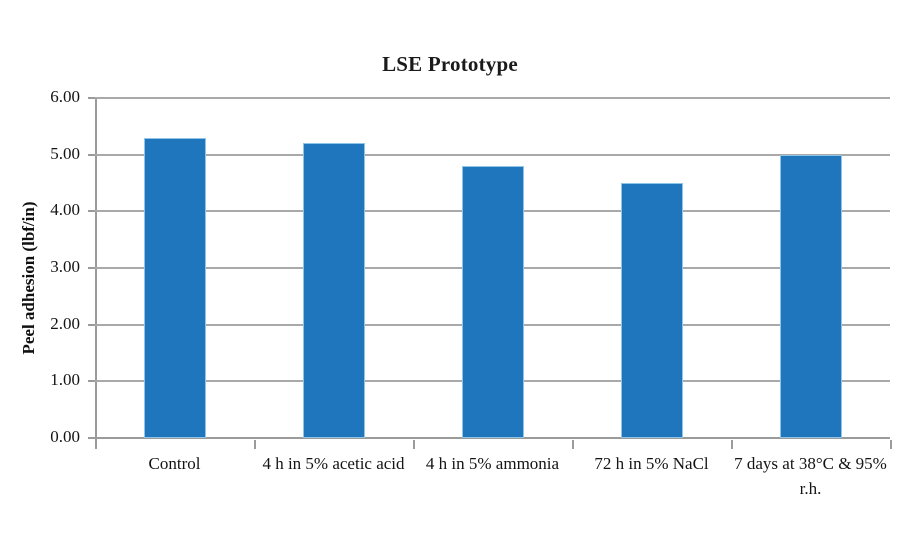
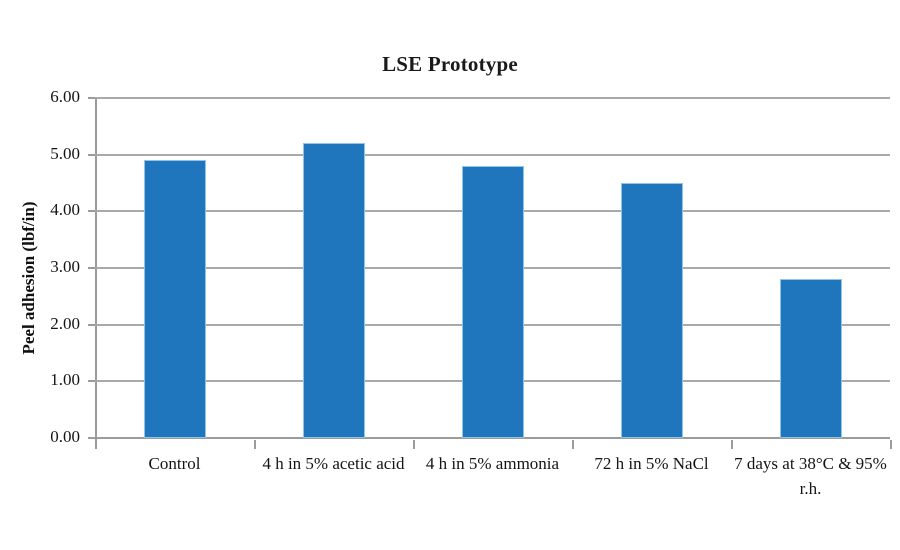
Control: 5.3 -> 4.9
7 days at 38°C & 95% r.h.: 5.0 -> 2.8
